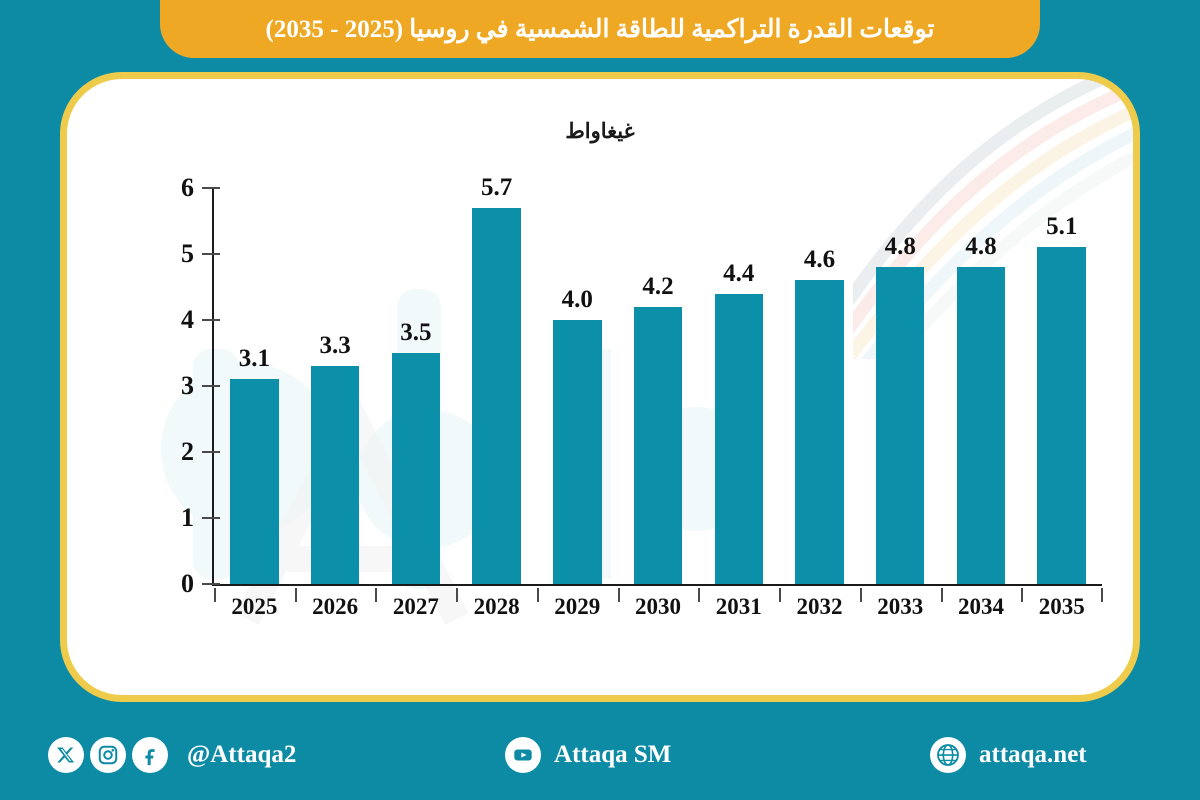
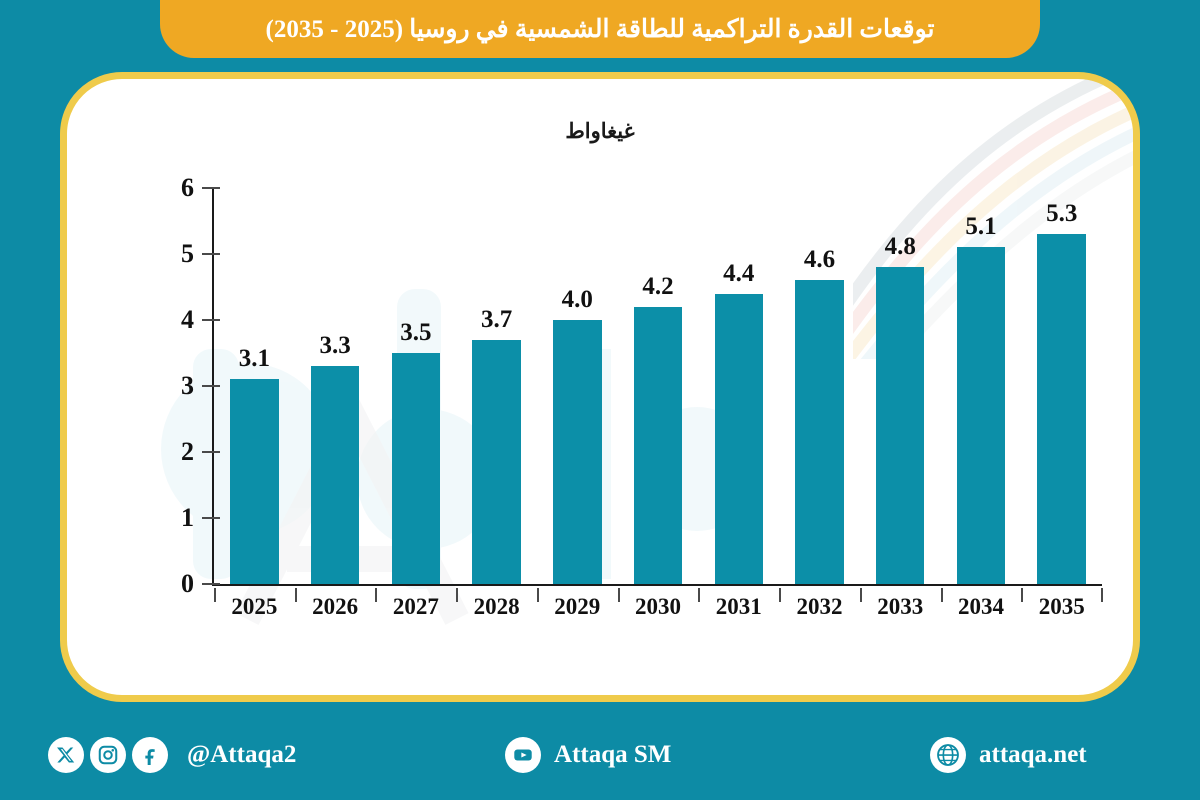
2028: 5.7 -> 3.7
2034: 4.8 -> 5.1
2035: 5.1 -> 5.3
